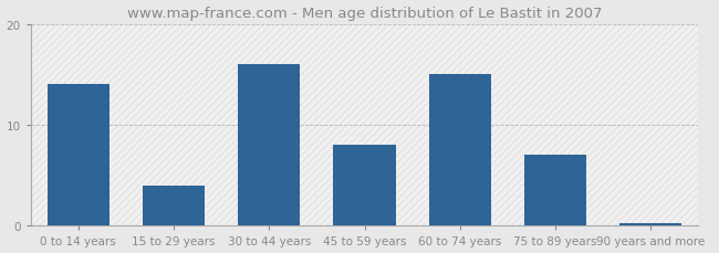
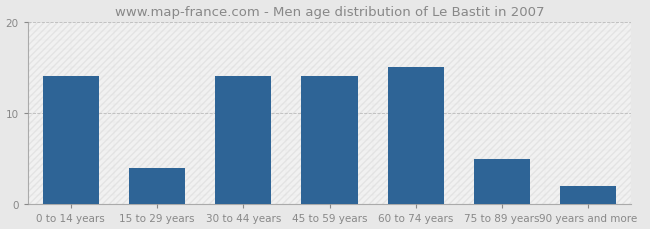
30 to 44 years: 16.0 -> 14.0
45 to 59 years: 8.0 -> 14.0
75 to 89 years: 7.0 -> 5.0
90 years and more: 0.3 -> 2.0
